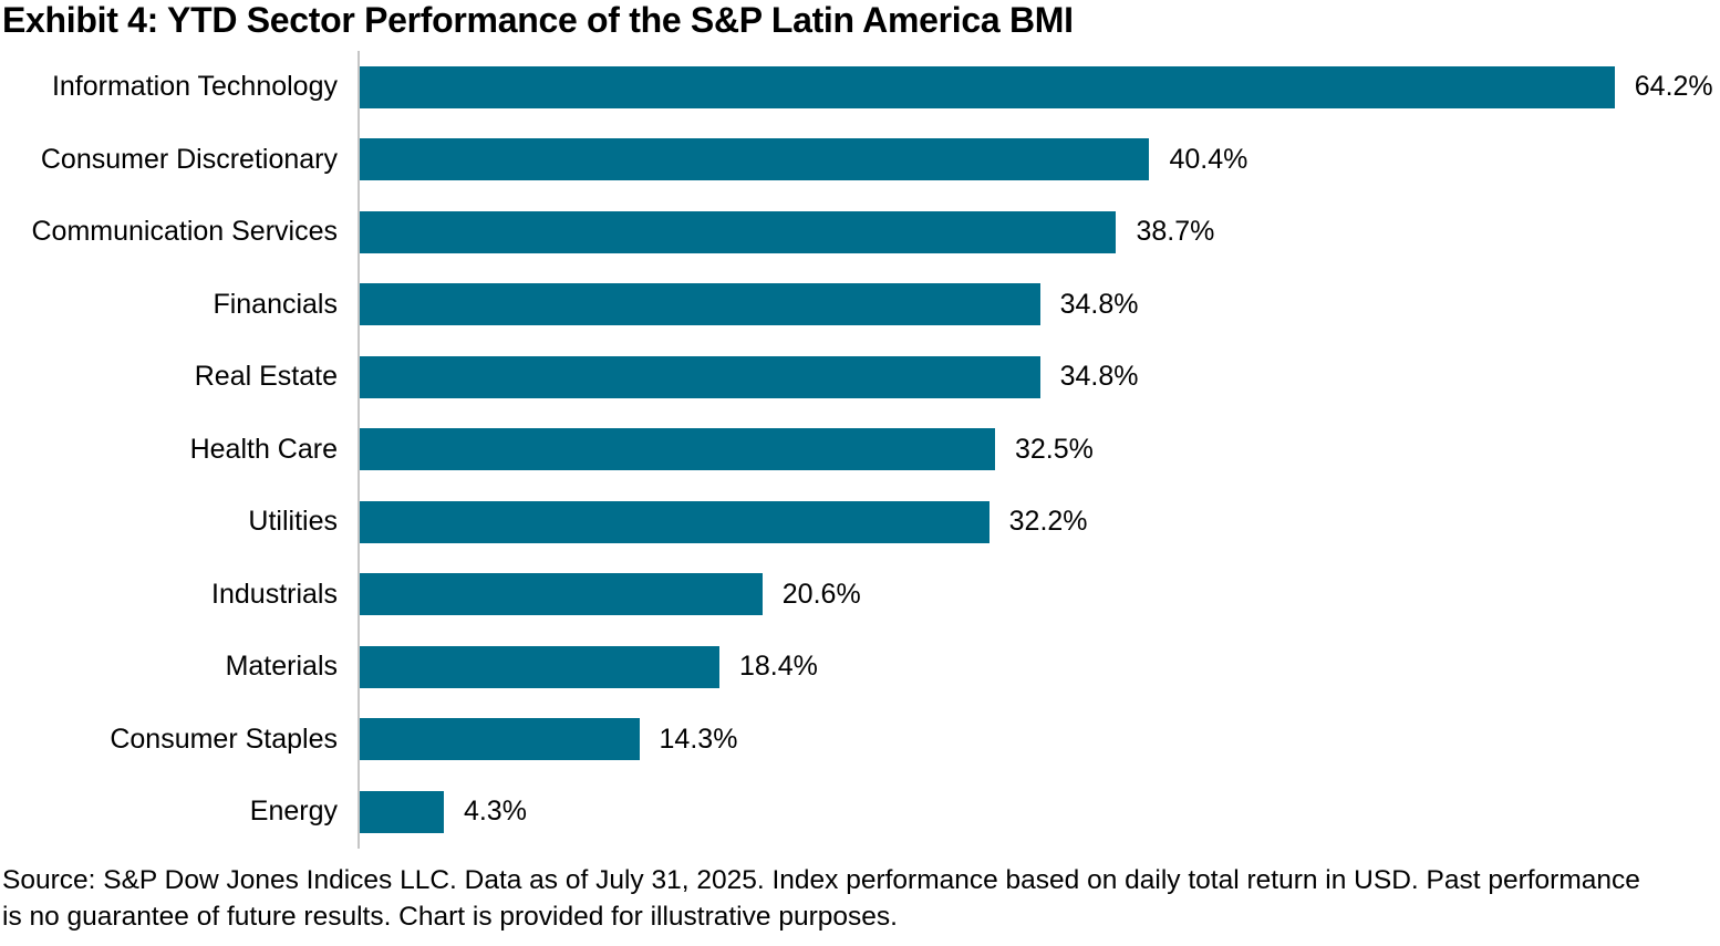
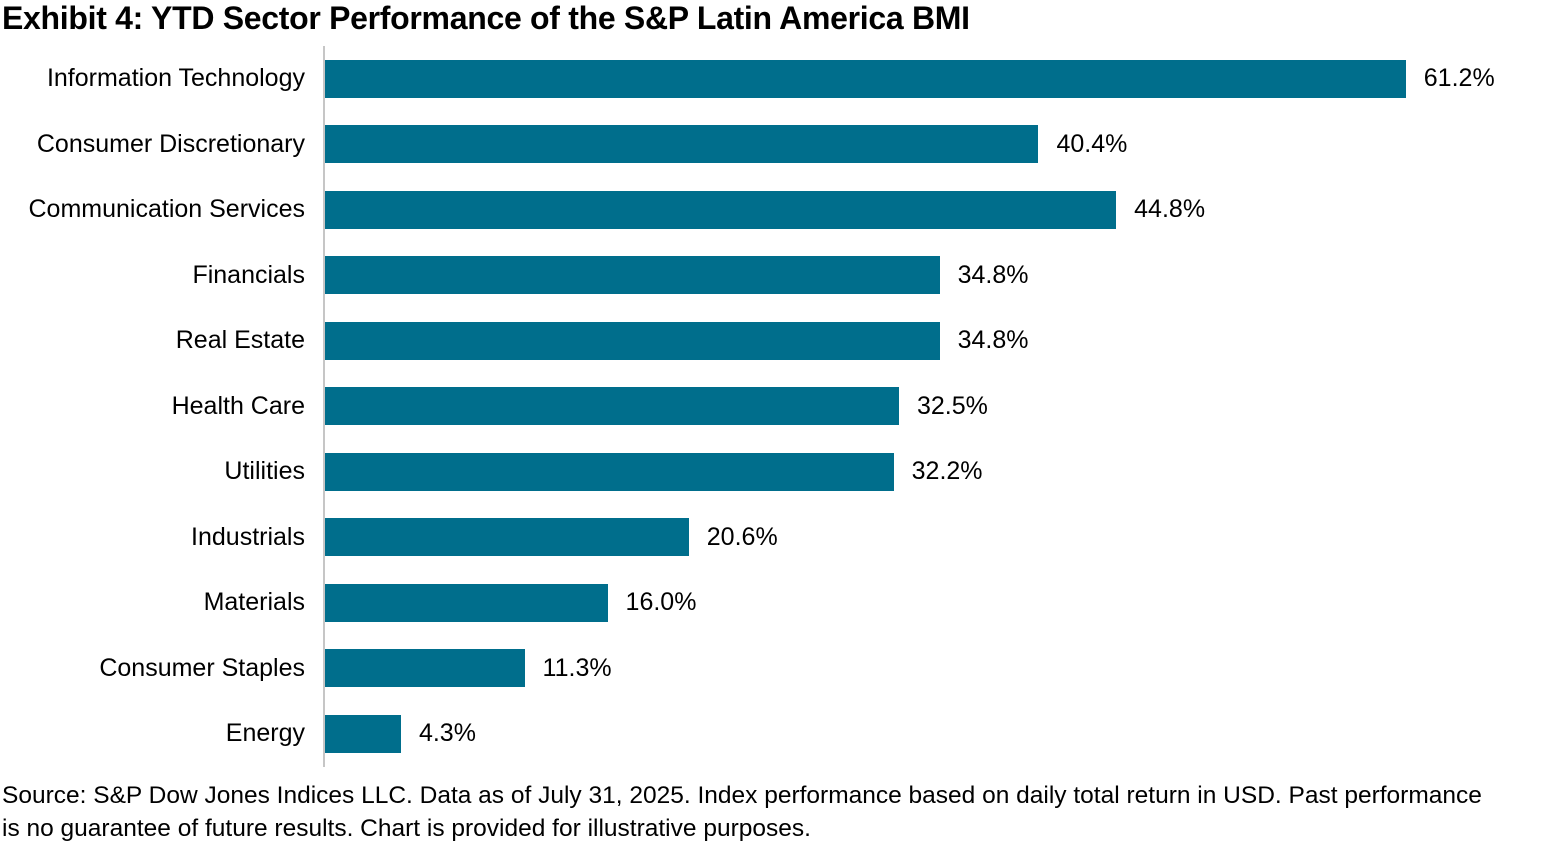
Information Technology: 64.2% -> 61.2%
Communication Services: 38.7% -> 44.8%
Materials: 18.4% -> 16.0%
Consumer Staples: 14.3% -> 11.3%
